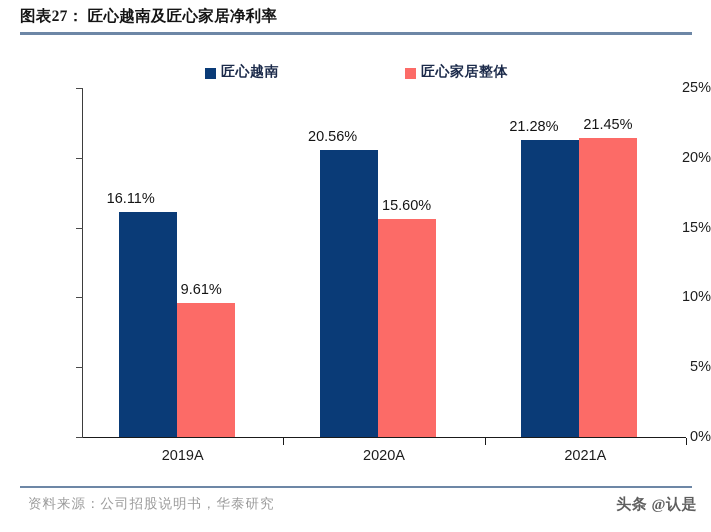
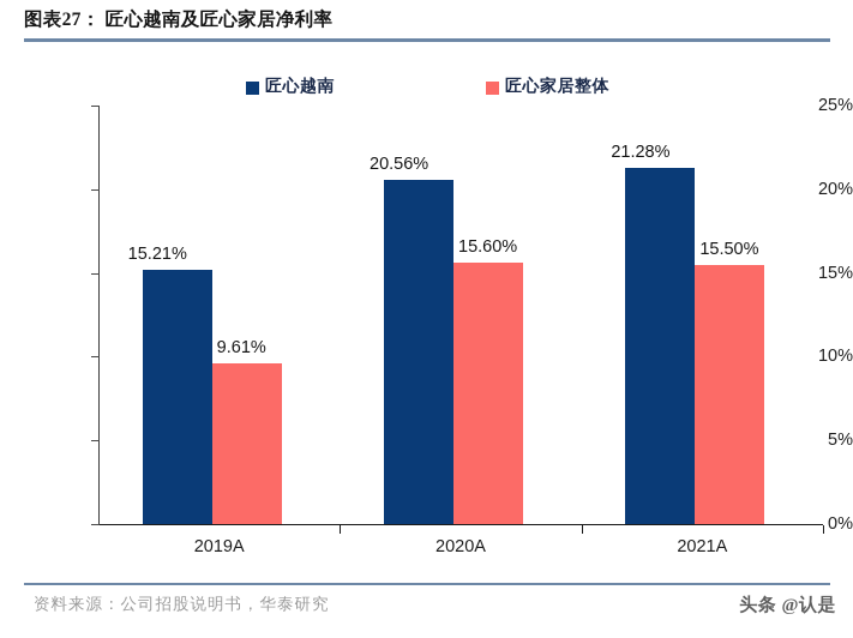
匠心越南/2019A: 16.11% -> 15.21%
匠心家居整体/2021A: 21.45% -> 15.50%
